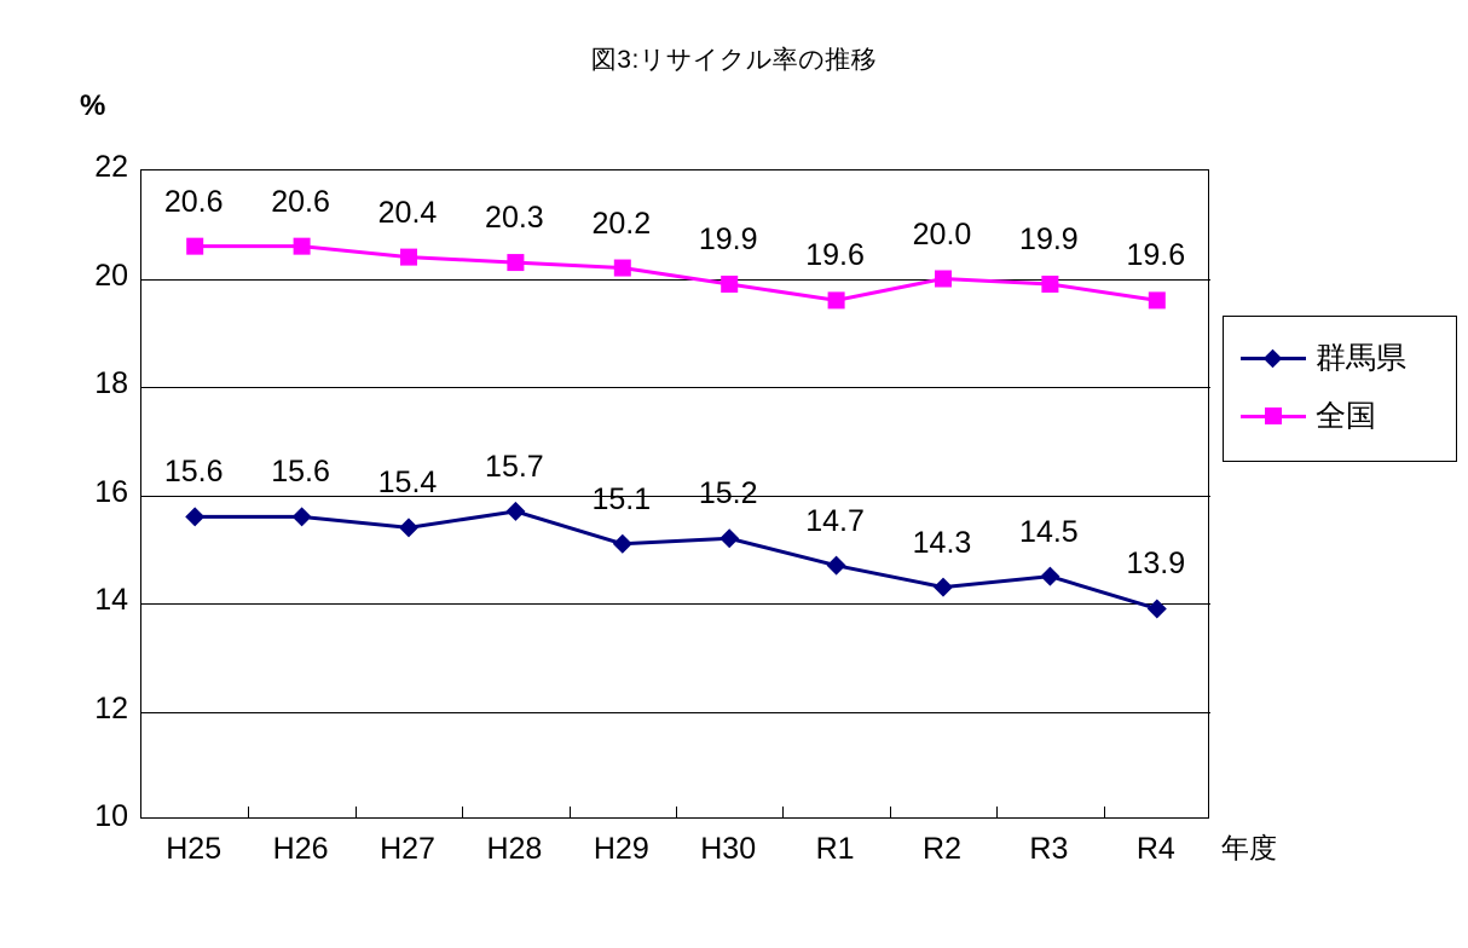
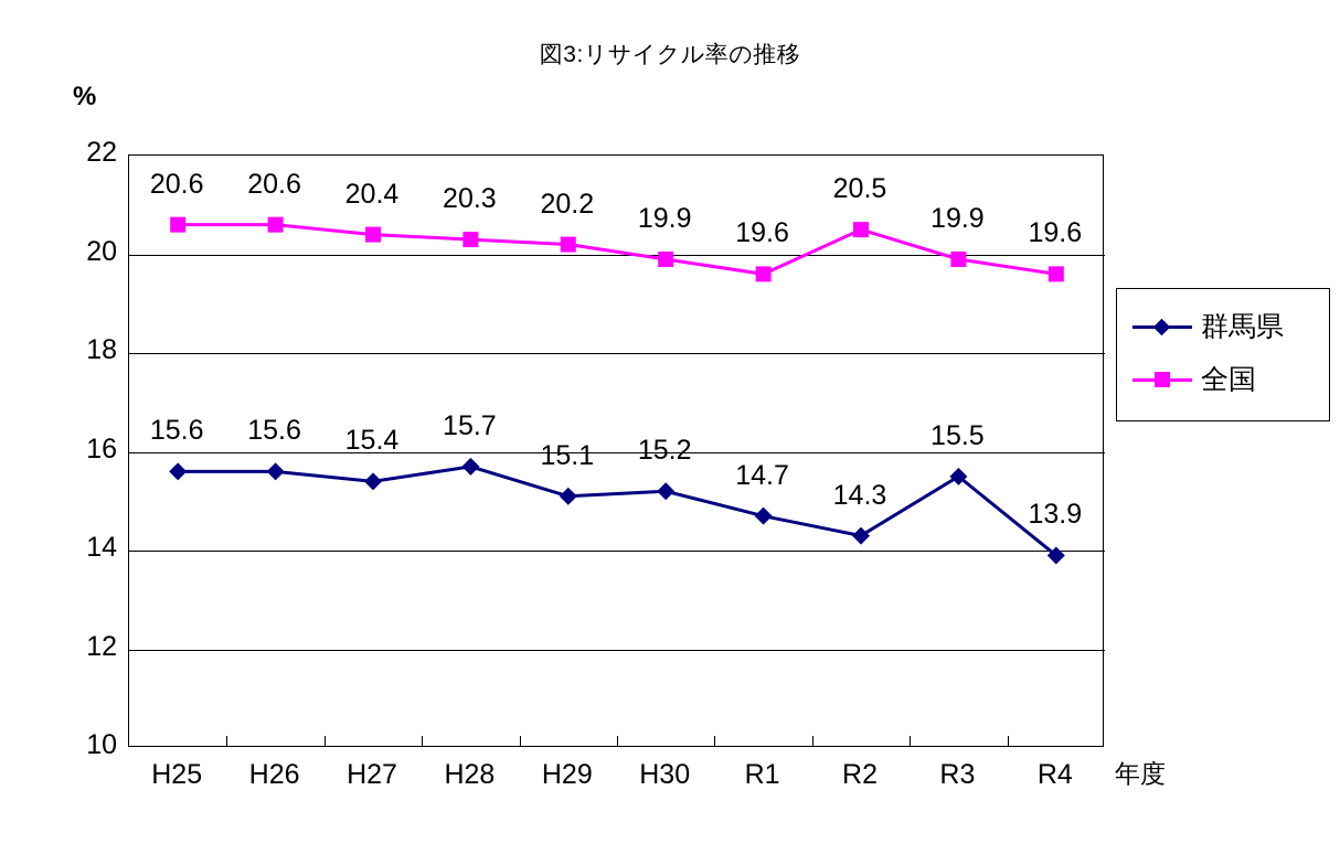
全国/R2: 20.0 -> 20.5
群馬県/R3: 14.5 -> 15.5
